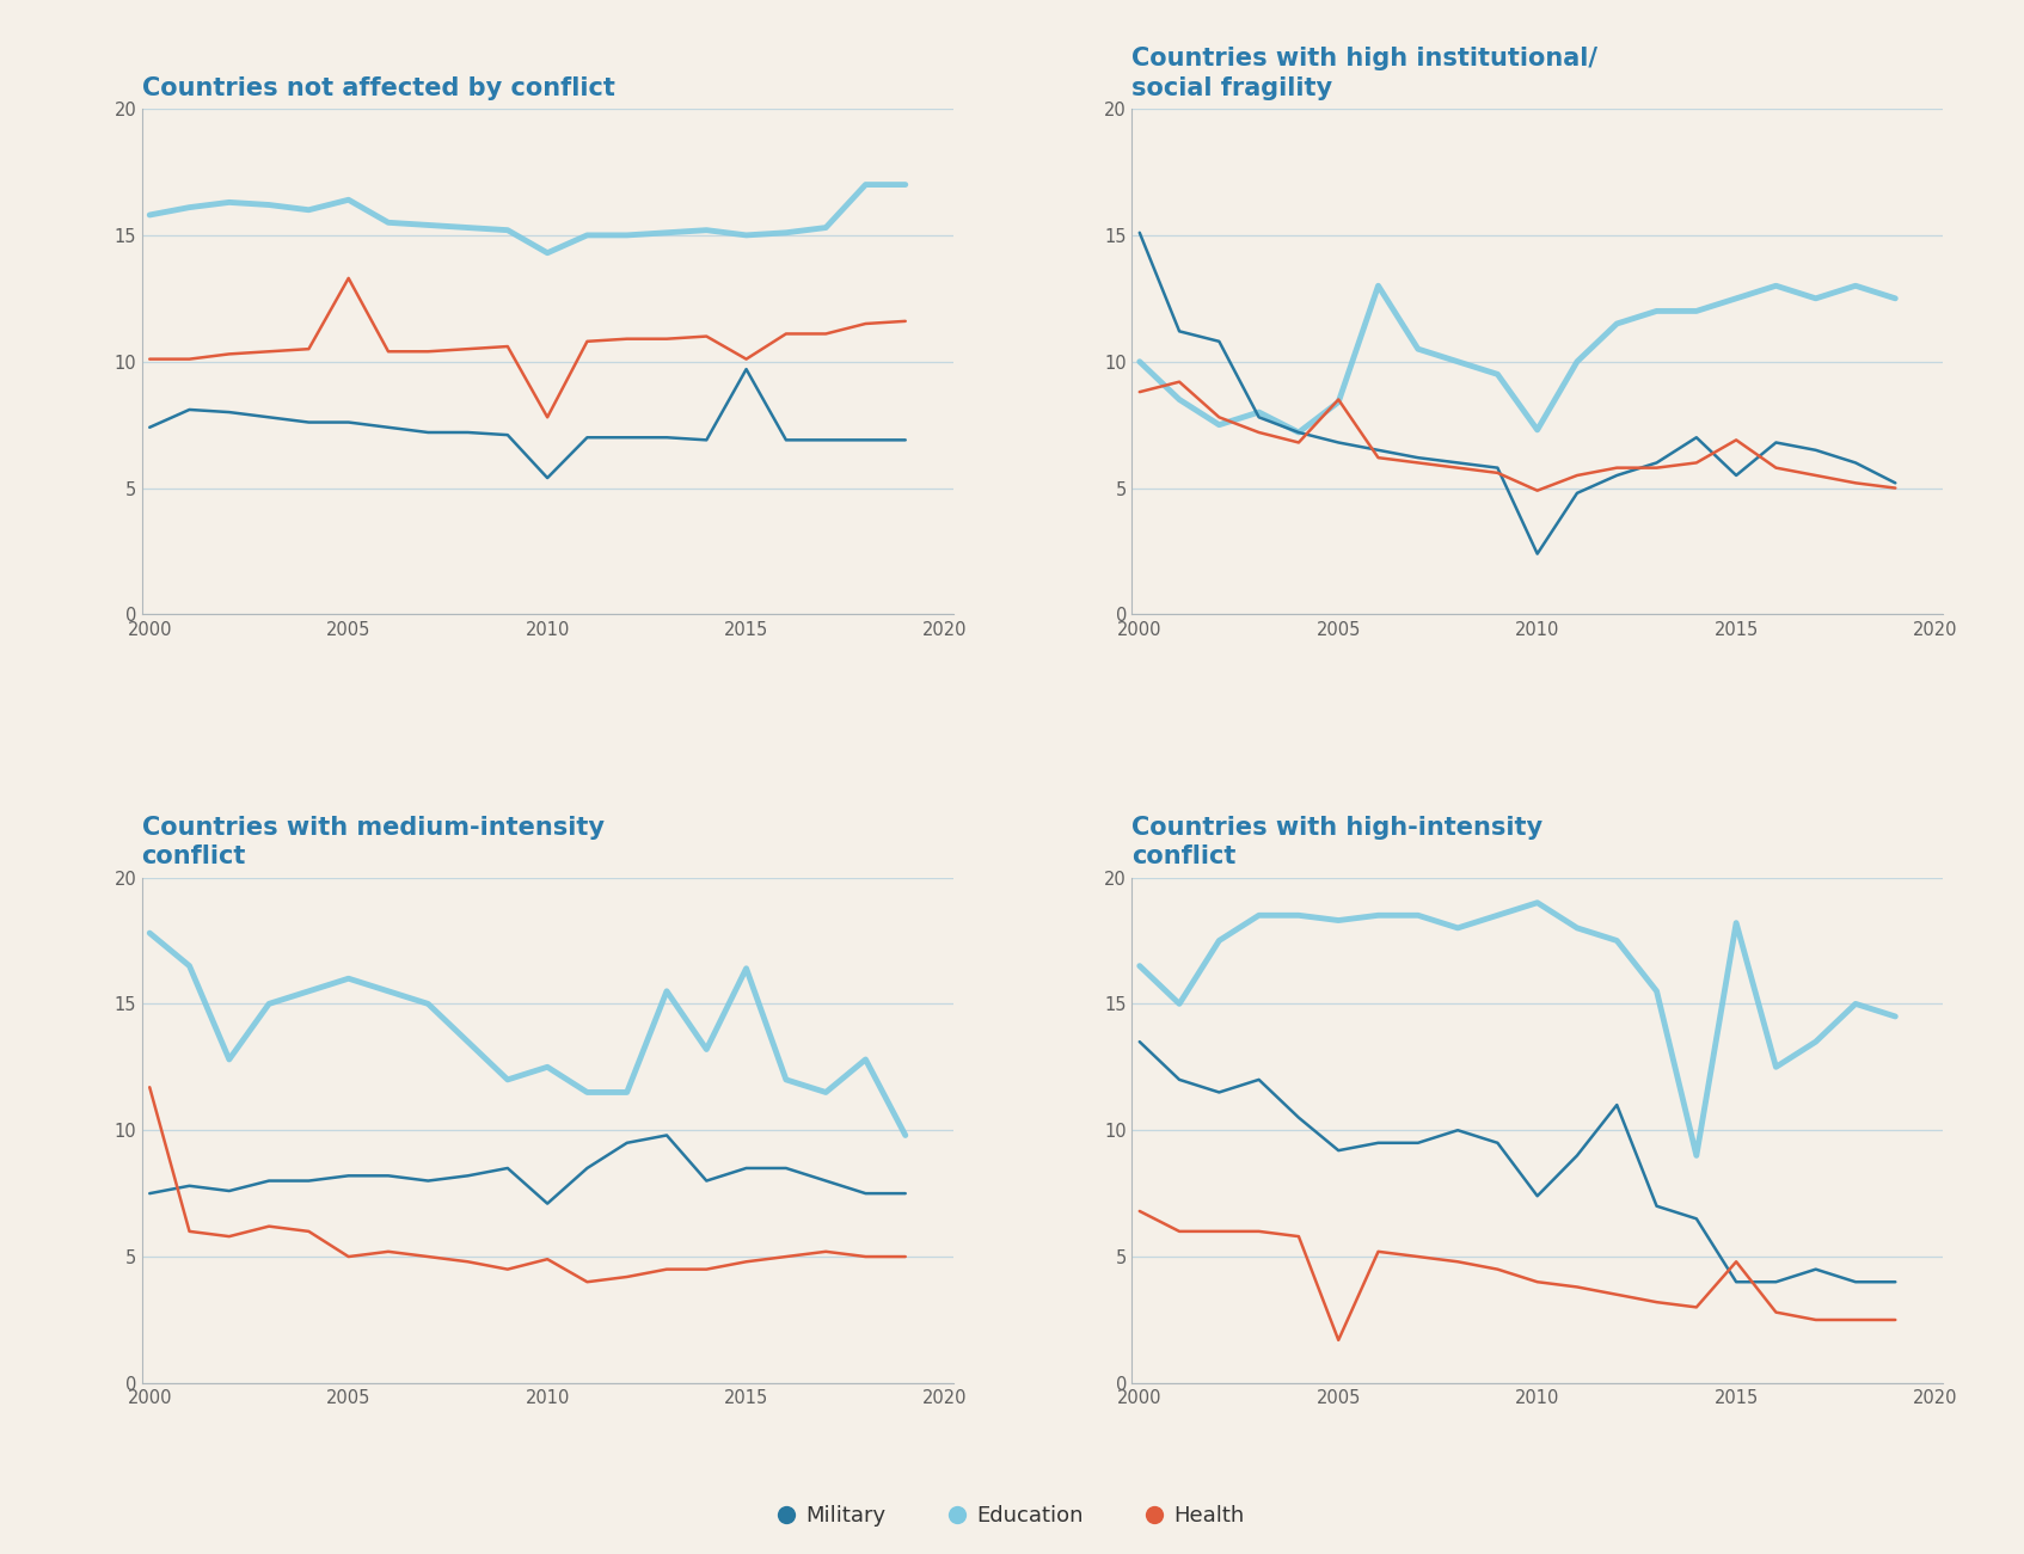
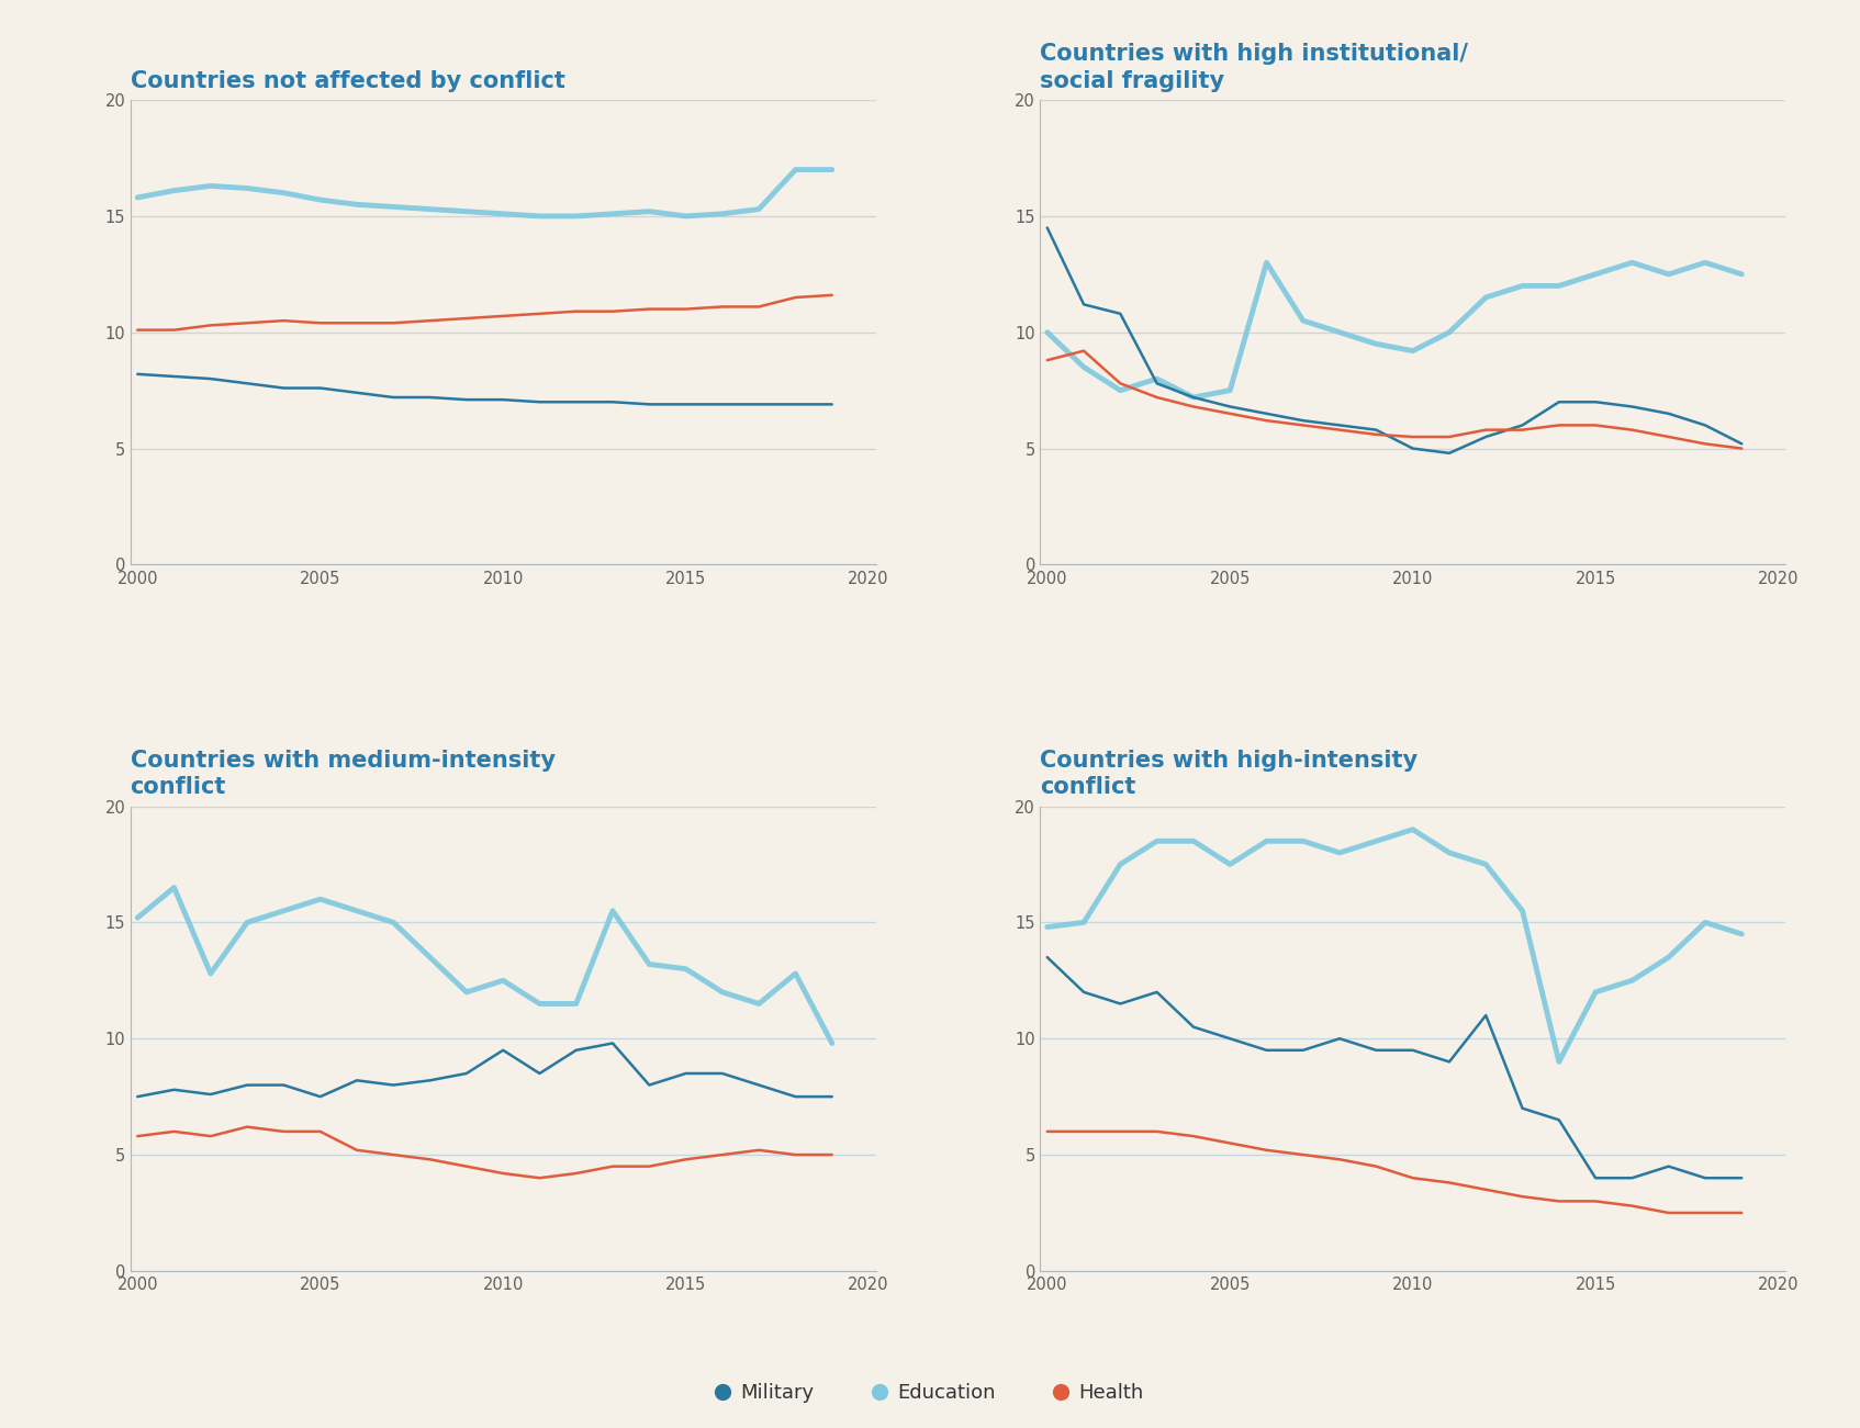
Countries not affected by conflict/Military/2000: 7.4 -> 8.2
Countries not affected by conflict/Education/2005: 16.4 -> 15.7
Countries not affected by conflict/Health/2005: 13.3 -> 10.4
Countries not affected by conflict/Military/2010: 5.4 -> 7.1
Countries not affected by conflict/Education/2010: 14.3 -> 15.1
Countries not affected by conflict/Health/2010: 7.8 -> 10.7
Countries not affected by conflict/Military/2015: 9.7 -> 6.9
Countries not affected by conflict/Health/2015: 10.1 -> 11.0
Countries with high institutional/ social fragility/Military/2000: 15.1 -> 14.5
Countries with high institutional/ social fragility/Education/2005: 8.4 -> 7.5
Countries with high institutional/ social fragility/Health/2005: 8.5 -> 6.5
Countries with high institutional/ social fragility/Military/2010: 2.4 -> 5.0
Countries with high institutional/ social fragility/Education/2010: 7.3 -> 9.2
Countries with high institutional/ social fragility/Health/2010: 4.9 -> 5.5
Countries with high institutional/ social fragility/Military/2015: 5.5 -> 7.0
Countries with high institutional/ social fragility/Health/2015: 6.9 -> 6.0
Countries with medium-intensity conflict/Education/2000: 17.8 -> 15.2
Countries with medium-intensity conflict/Health/2000: 11.7 -> 5.8
Countries with medium-intensity conflict/Military/2005: 8.2 -> 7.5
Countries with medium-intensity conflict/Health/2005: 5.0 -> 6.0
Countries with medium-intensity conflict/Military/2010: 7.1 -> 9.5
Countries with medium-intensity conflict/Health/2010: 4.9 -> 4.2
Countries with medium-intensity conflict/Education/2015: 16.4 -> 13.0
Countries with high-intensity conflict/Education/2000: 16.5 -> 14.8
Countries with high-intensity conflict/Health/2000: 6.8 -> 6.0
Countries with high-intensity conflict/Military/2005: 9.2 -> 10.0
Countries with high-intensity conflict/Education/2005: 18.3 -> 17.5
Countries with high-intensity conflict/Health/2005: 1.7 -> 5.5
Countries with high-intensity conflict/Military/2010: 7.4 -> 9.5
Countries with high-intensity conflict/Education/2015: 18.2 -> 12.0
Countries with high-intensity conflict/Health/2015: 4.8 -> 3.0
